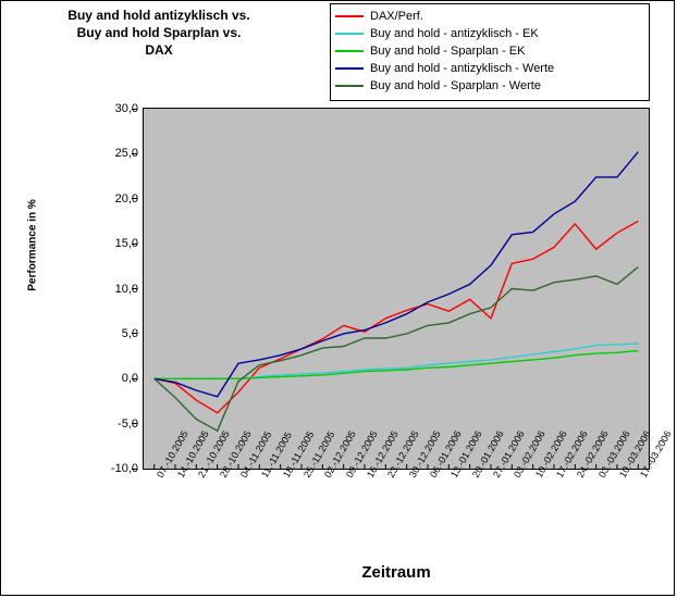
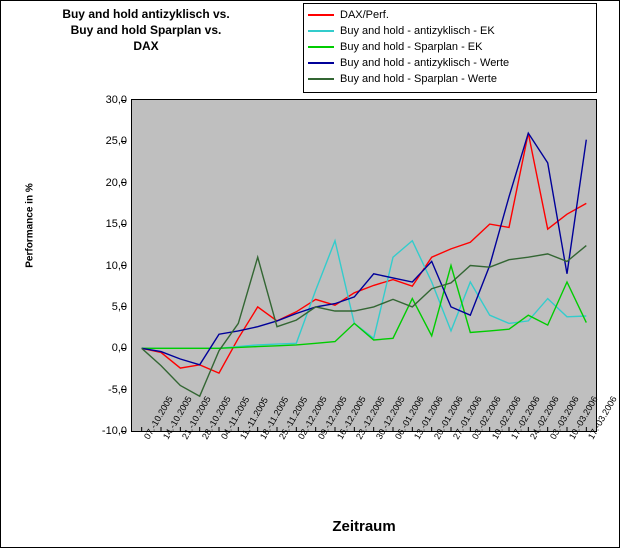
DAX/Perf./28.-10.2005: -4 -> -2
DAX/Perf./04.-11.2005: -2 -> -3
Buy and hold - Sparplan - Werte/11.-11.2005: 2 -> 3
DAX/Perf./18.-11.2005: 2 -> 5
Buy and hold - Sparplan - Werte/18.-11.2005: 2 -> 11
Buy and hold - antizyklisch - EK/09.-12.2005: 1 -> 7
Buy and hold - Sparplan - Werte/09.-12.2005: 4 -> 5
Buy and hold - antizyklisch - EK/16.-12.2005: 1 -> 13
Buy and hold - antizyklisch - EK/23.-12.2005: 1 -> 3
Buy and hold - Sparplan - EK/23.-12.2005: 1 -> 3
Buy and hold - antizyklisch - Werte/30.-12.2005: 7 -> 9
Buy and hold - antizyklisch - EK/06.-01.2006: 2 -> 11
Buy and hold - antizyklisch - EK/13.-01.2006: 2 -> 13
Buy and hold - Sparplan - EK/13.-01.2006: 1 -> 6
Buy and hold - antizyklisch - Werte/13.-01.2006: 9 -> 8
Buy and hold - Sparplan - Werte/13.-01.2006: 6 -> 5
DAX/Perf./20.-01.2006: 9 -> 11
Buy and hold - antizyklisch - EK/20.-01.2006: 2 -> 8
DAX/Perf./27.-01.2006: 7 -> 12
Buy and hold - Sparplan - EK/27.-01.2006: 2 -> 10
Buy and hold - antizyklisch - Werte/27.-01.2006: 13 -> 5
Buy and hold - antizyklisch - EK/03.-02.2006: 2 -> 8
Buy and hold - antizyklisch - Werte/03.-02.2006: 16 -> 4
DAX/Perf./10.-02.2006: 13 -> 15
Buy and hold - antizyklisch - EK/10.-02.2006: 3 -> 4
Buy and hold - antizyklisch - Werte/10.-02.2006: 16 -> 10
DAX/Perf./24.-02.2006: 17 -> 26
Buy and hold - Sparplan - EK/24.-02.2006: 3 -> 4
Buy and hold - antizyklisch - Werte/24.-02.2006: 20 -> 26
Buy and hold - antizyklisch - EK/03.-03.2006: 4 -> 6
Buy and hold - Sparplan - EK/10.-03.2006: 3 -> 8
Buy and hold - antizyklisch - Werte/10.-03.2006: 22 -> 9
